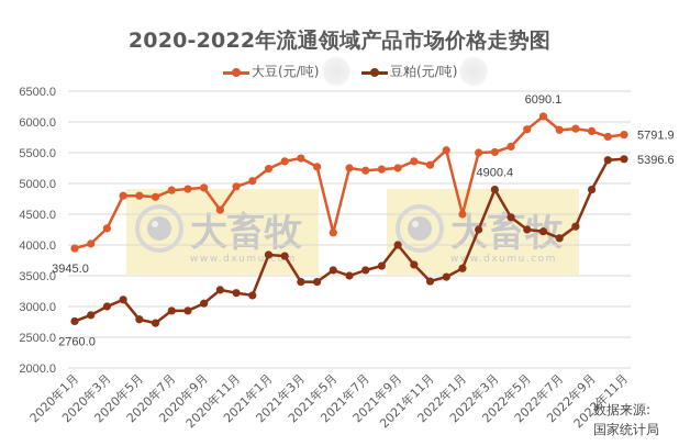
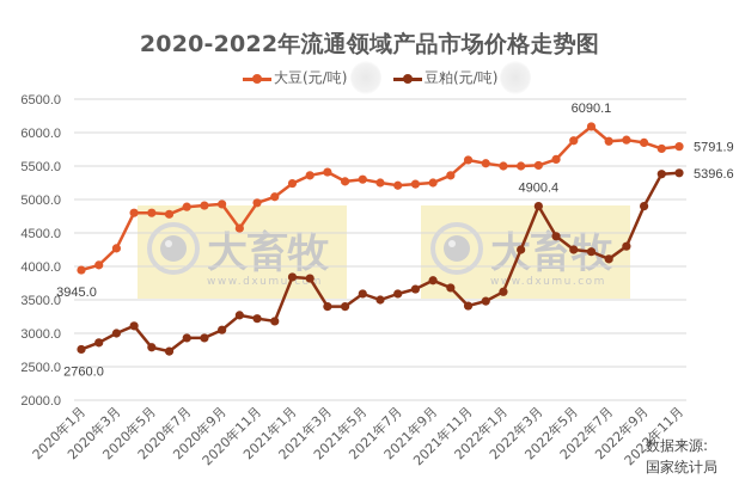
大豆(元/吨)/2021年5月: 4200 -> 5300
豆粕(元/吨)/2021年9月: 4000 -> 3800
大豆(元/吨)/2021年11月: 5300 -> 5600
大豆(元/吨)/2022年1月: 4500 -> 5500
